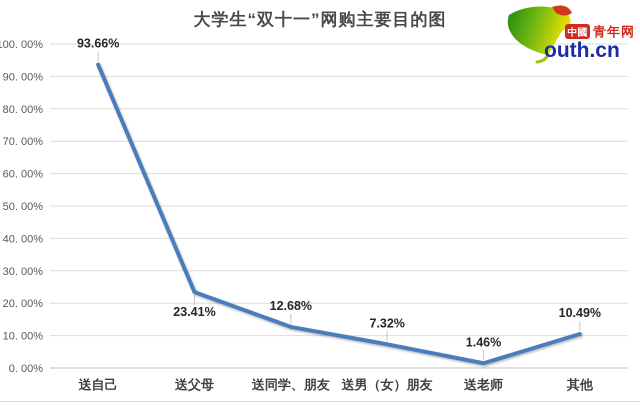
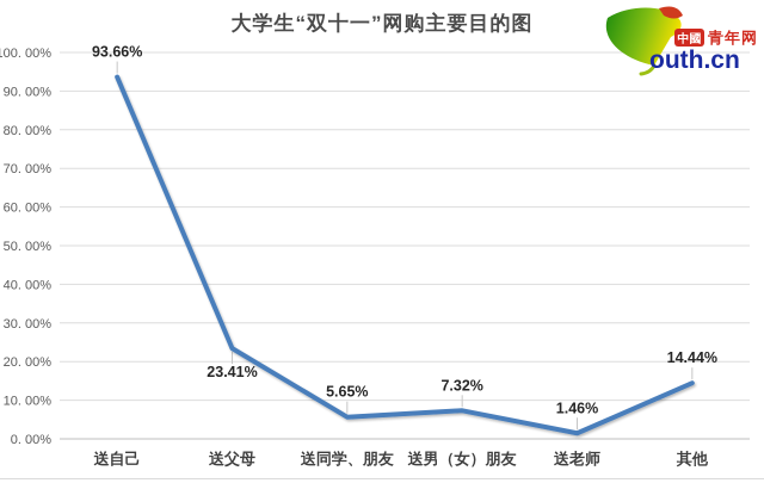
送同学、朋友: 12.68% -> 5.65%
其他: 10.49% -> 14.44%
